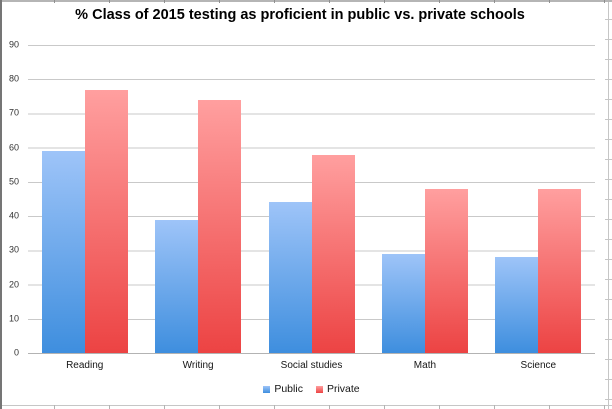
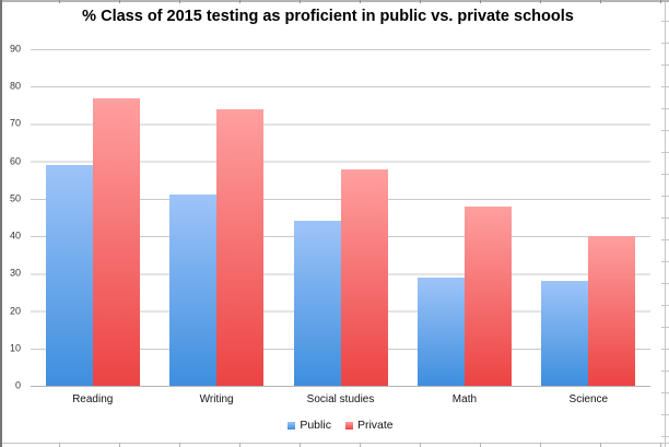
Public/Writing: 39 -> 51
Private/Science: 48 -> 40
